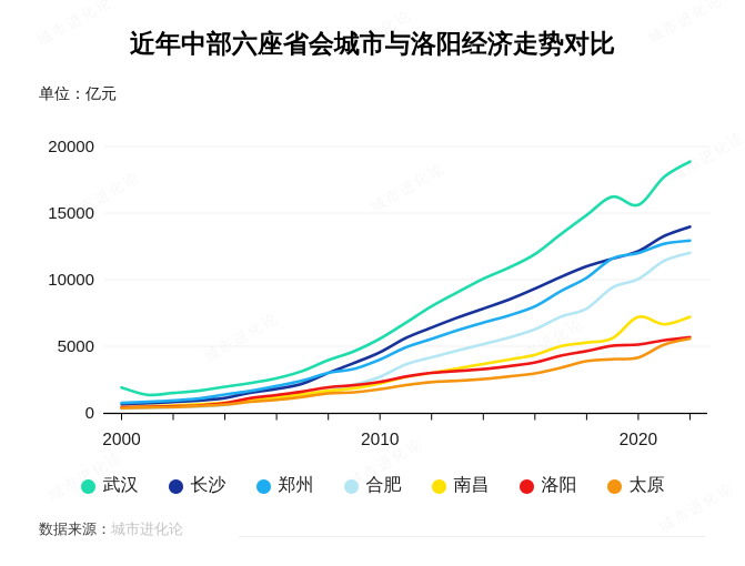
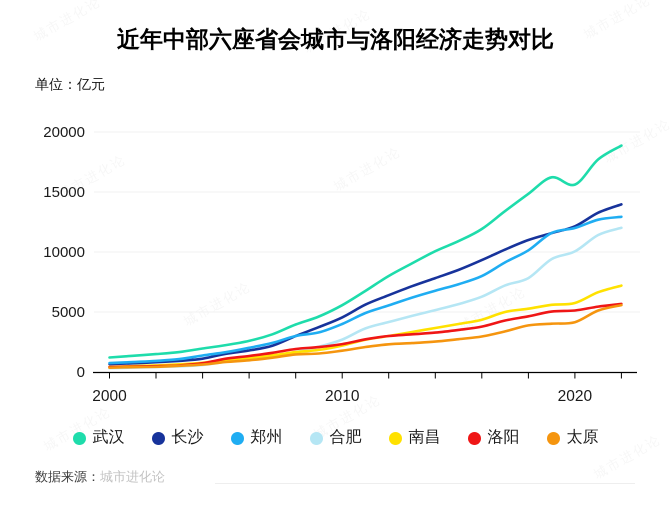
武汉/2000: 1900 -> 1200
南昌/2020: 7200 -> 5700
